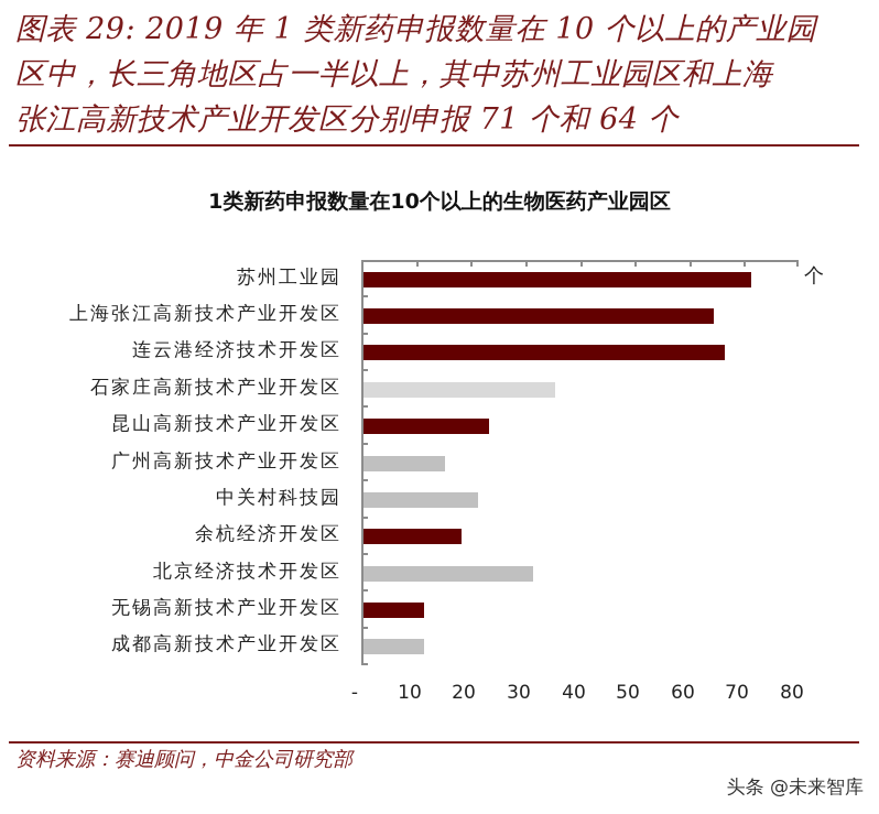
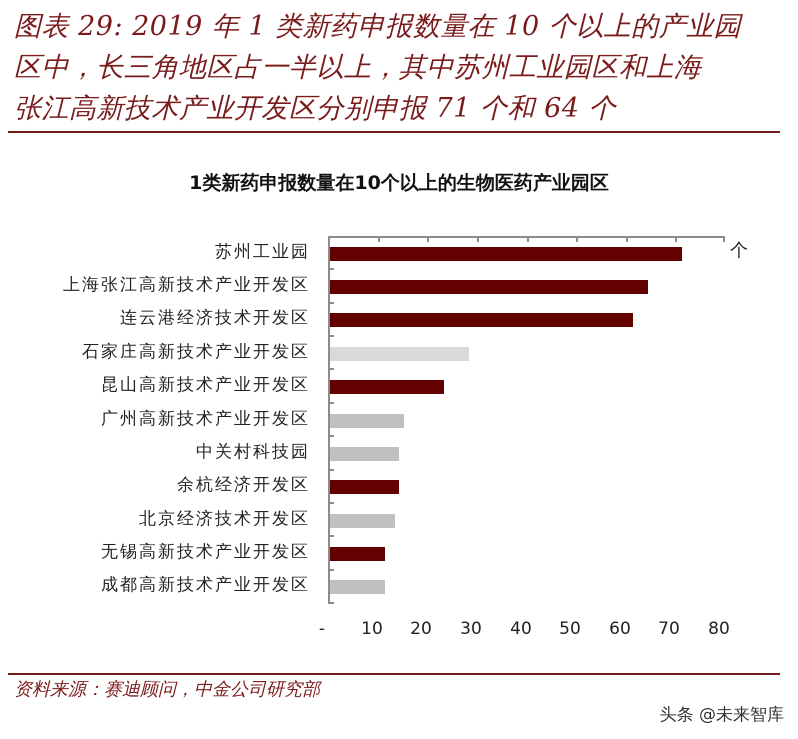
连云港经济技术开发区: 66 -> 61
石家庄高新技术产业开发区: 35 -> 28
中关村科技园: 21 -> 14
余杭经济开发区: 18 -> 14
北京经济技术开发区: 31 -> 13
